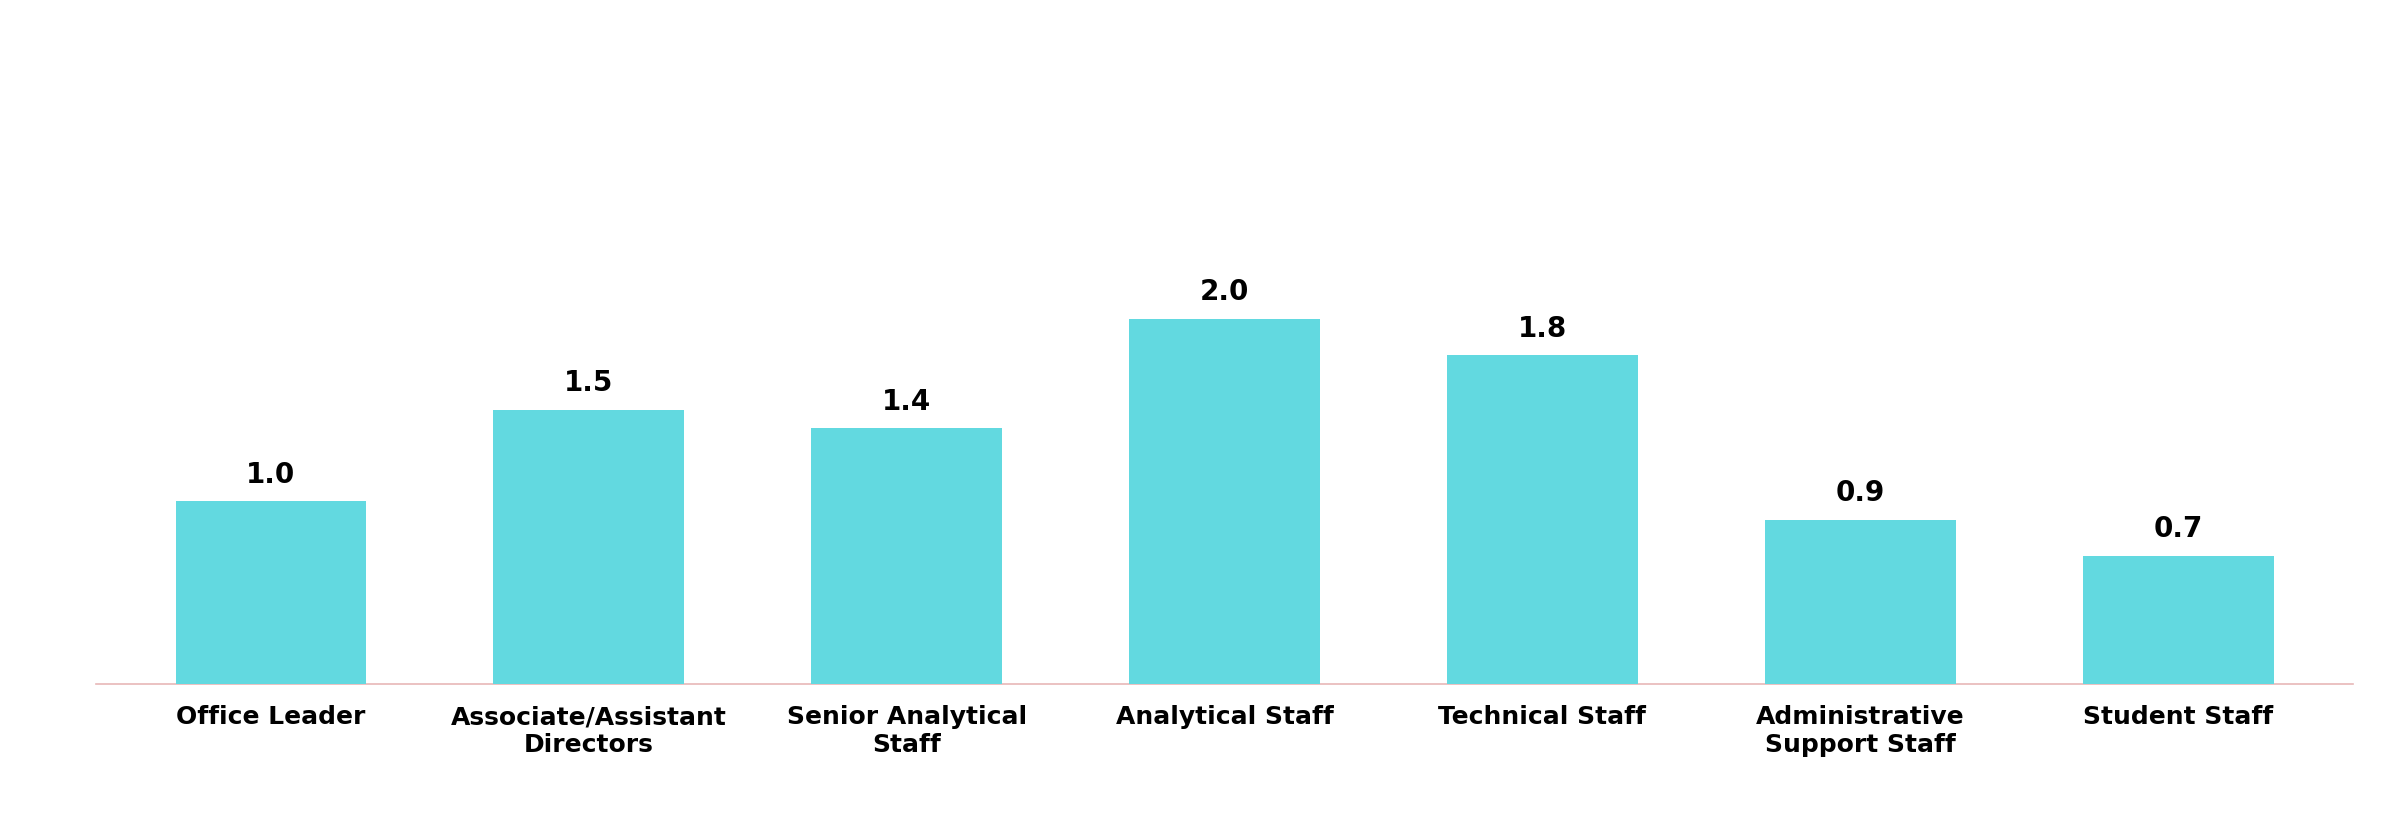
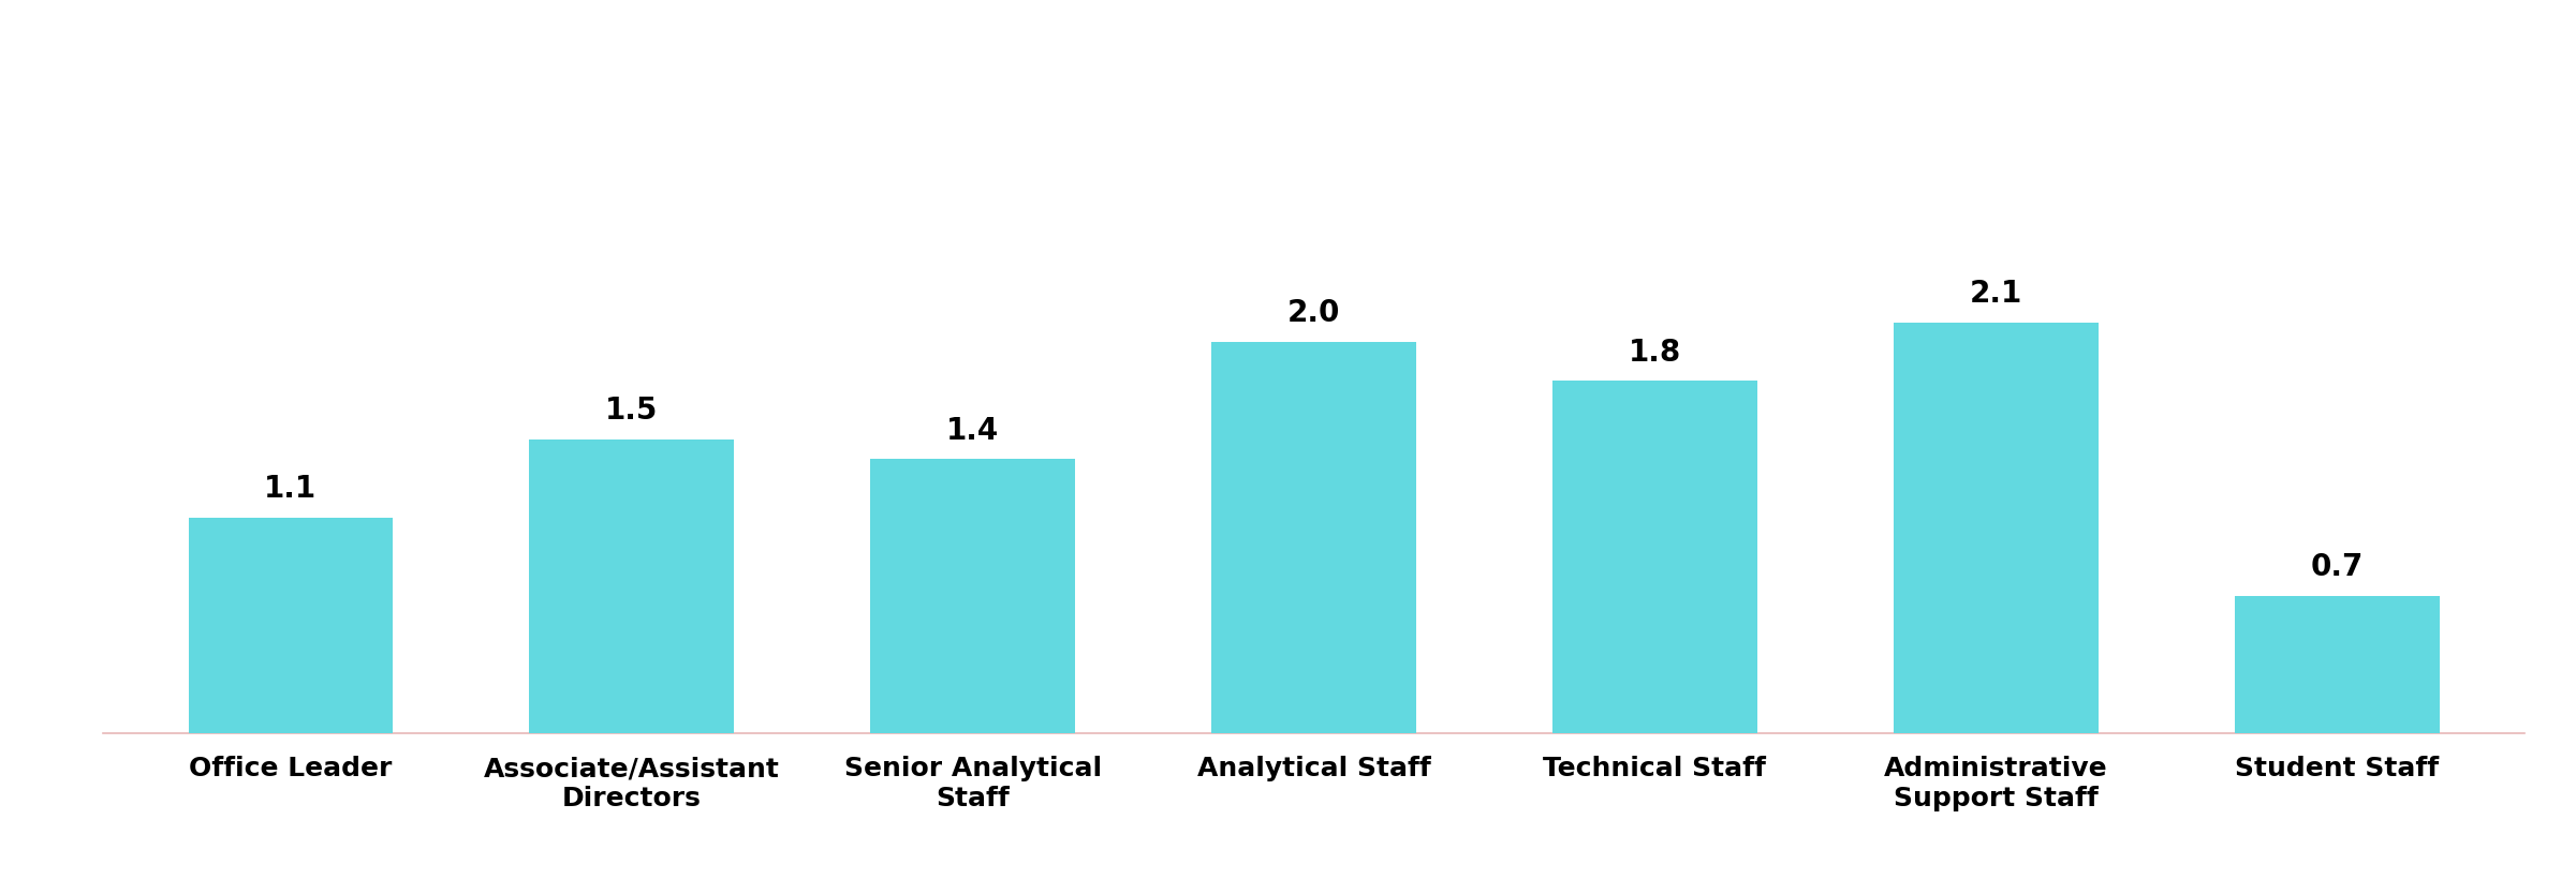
Office Leader: 1.0 -> 1.1
Administrative Support Staff: 0.9 -> 2.1
